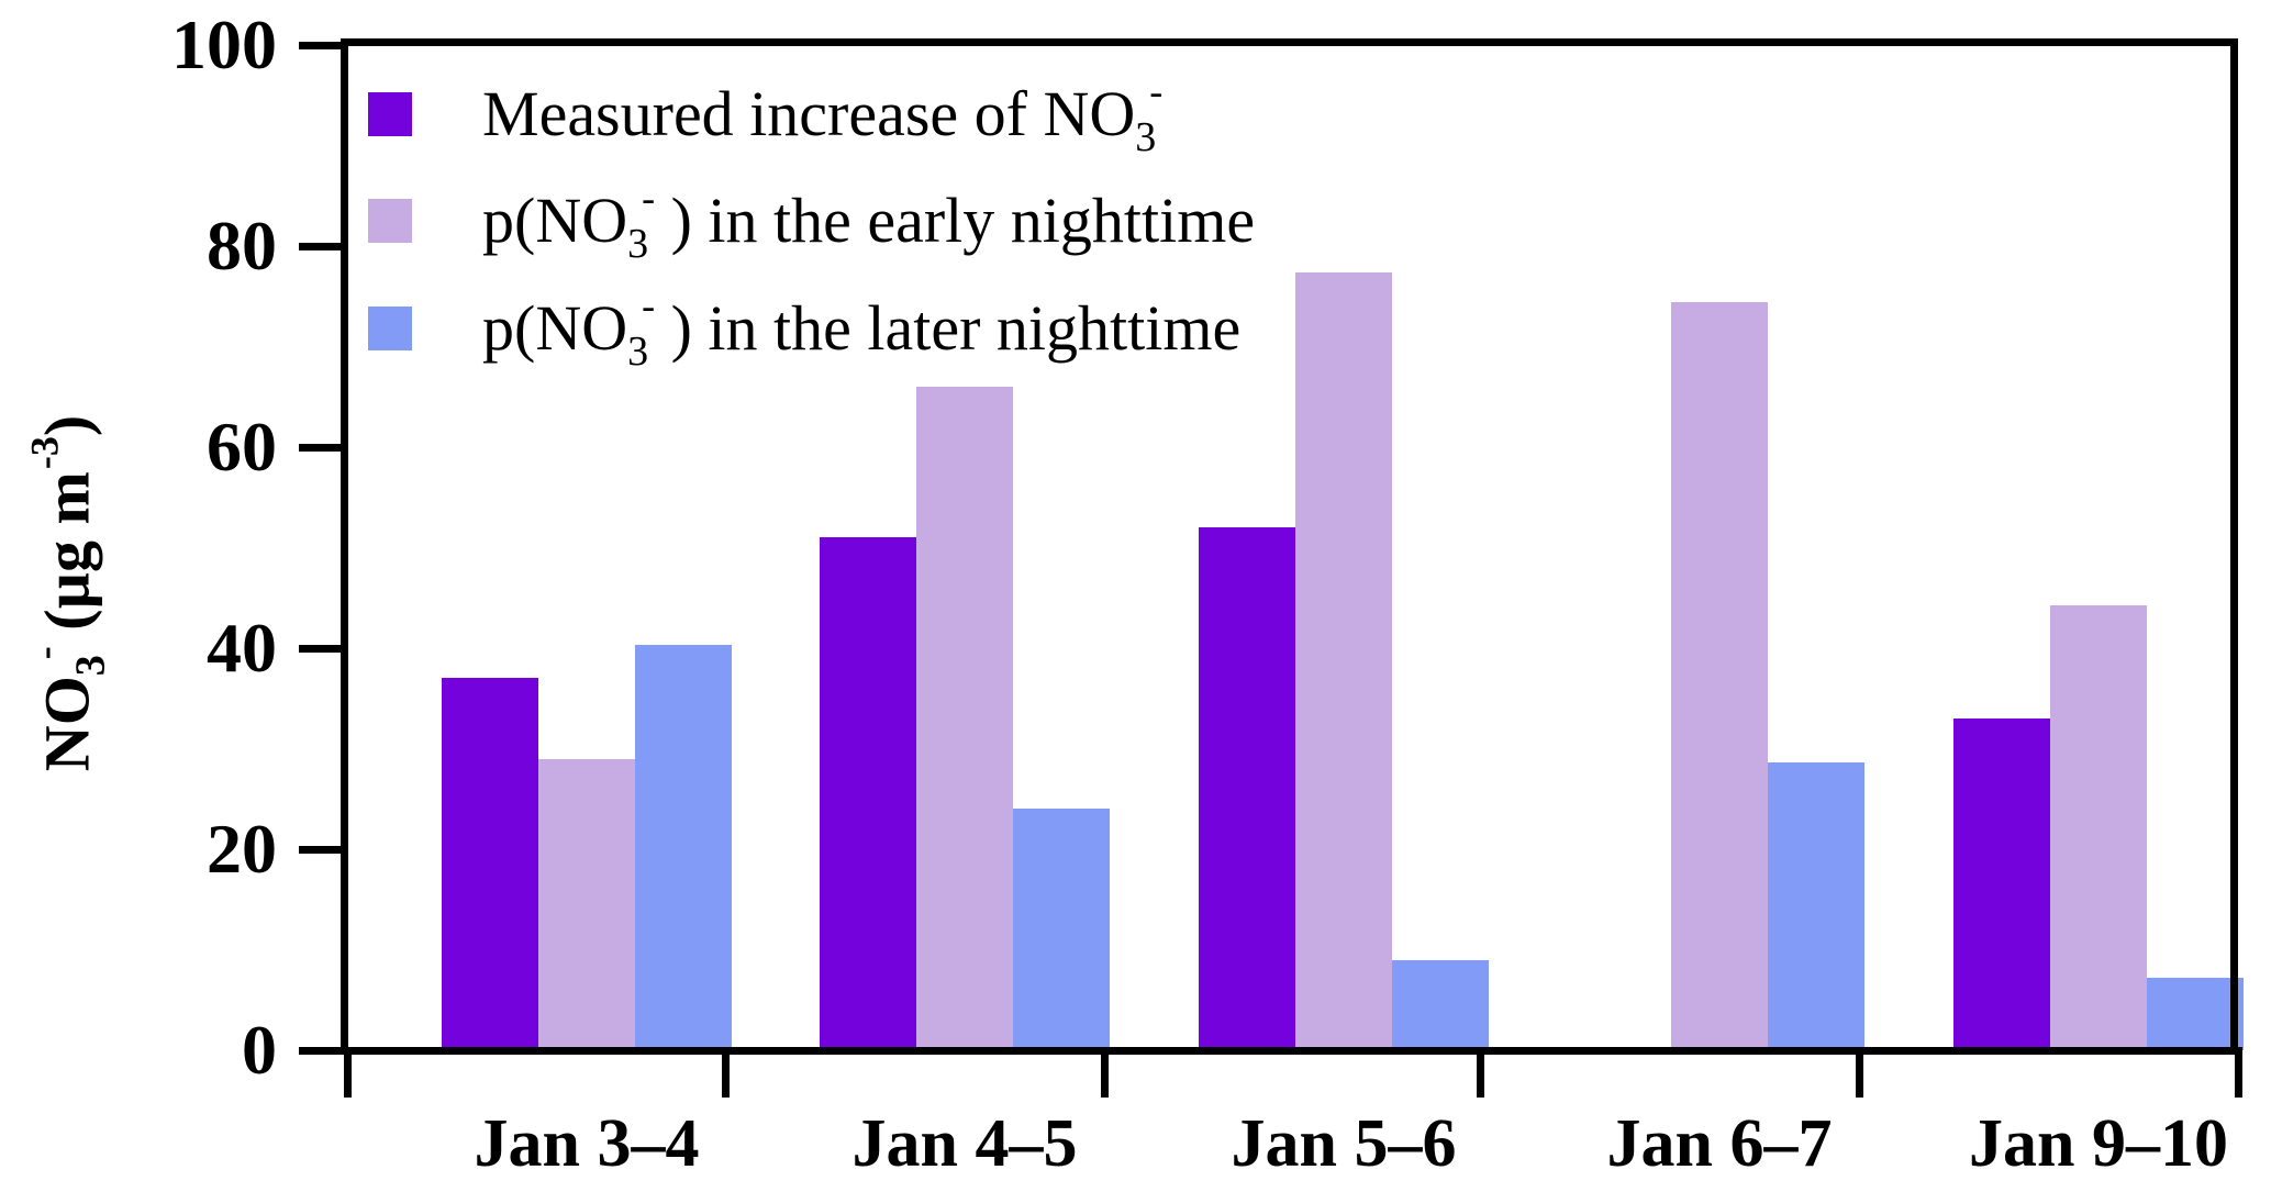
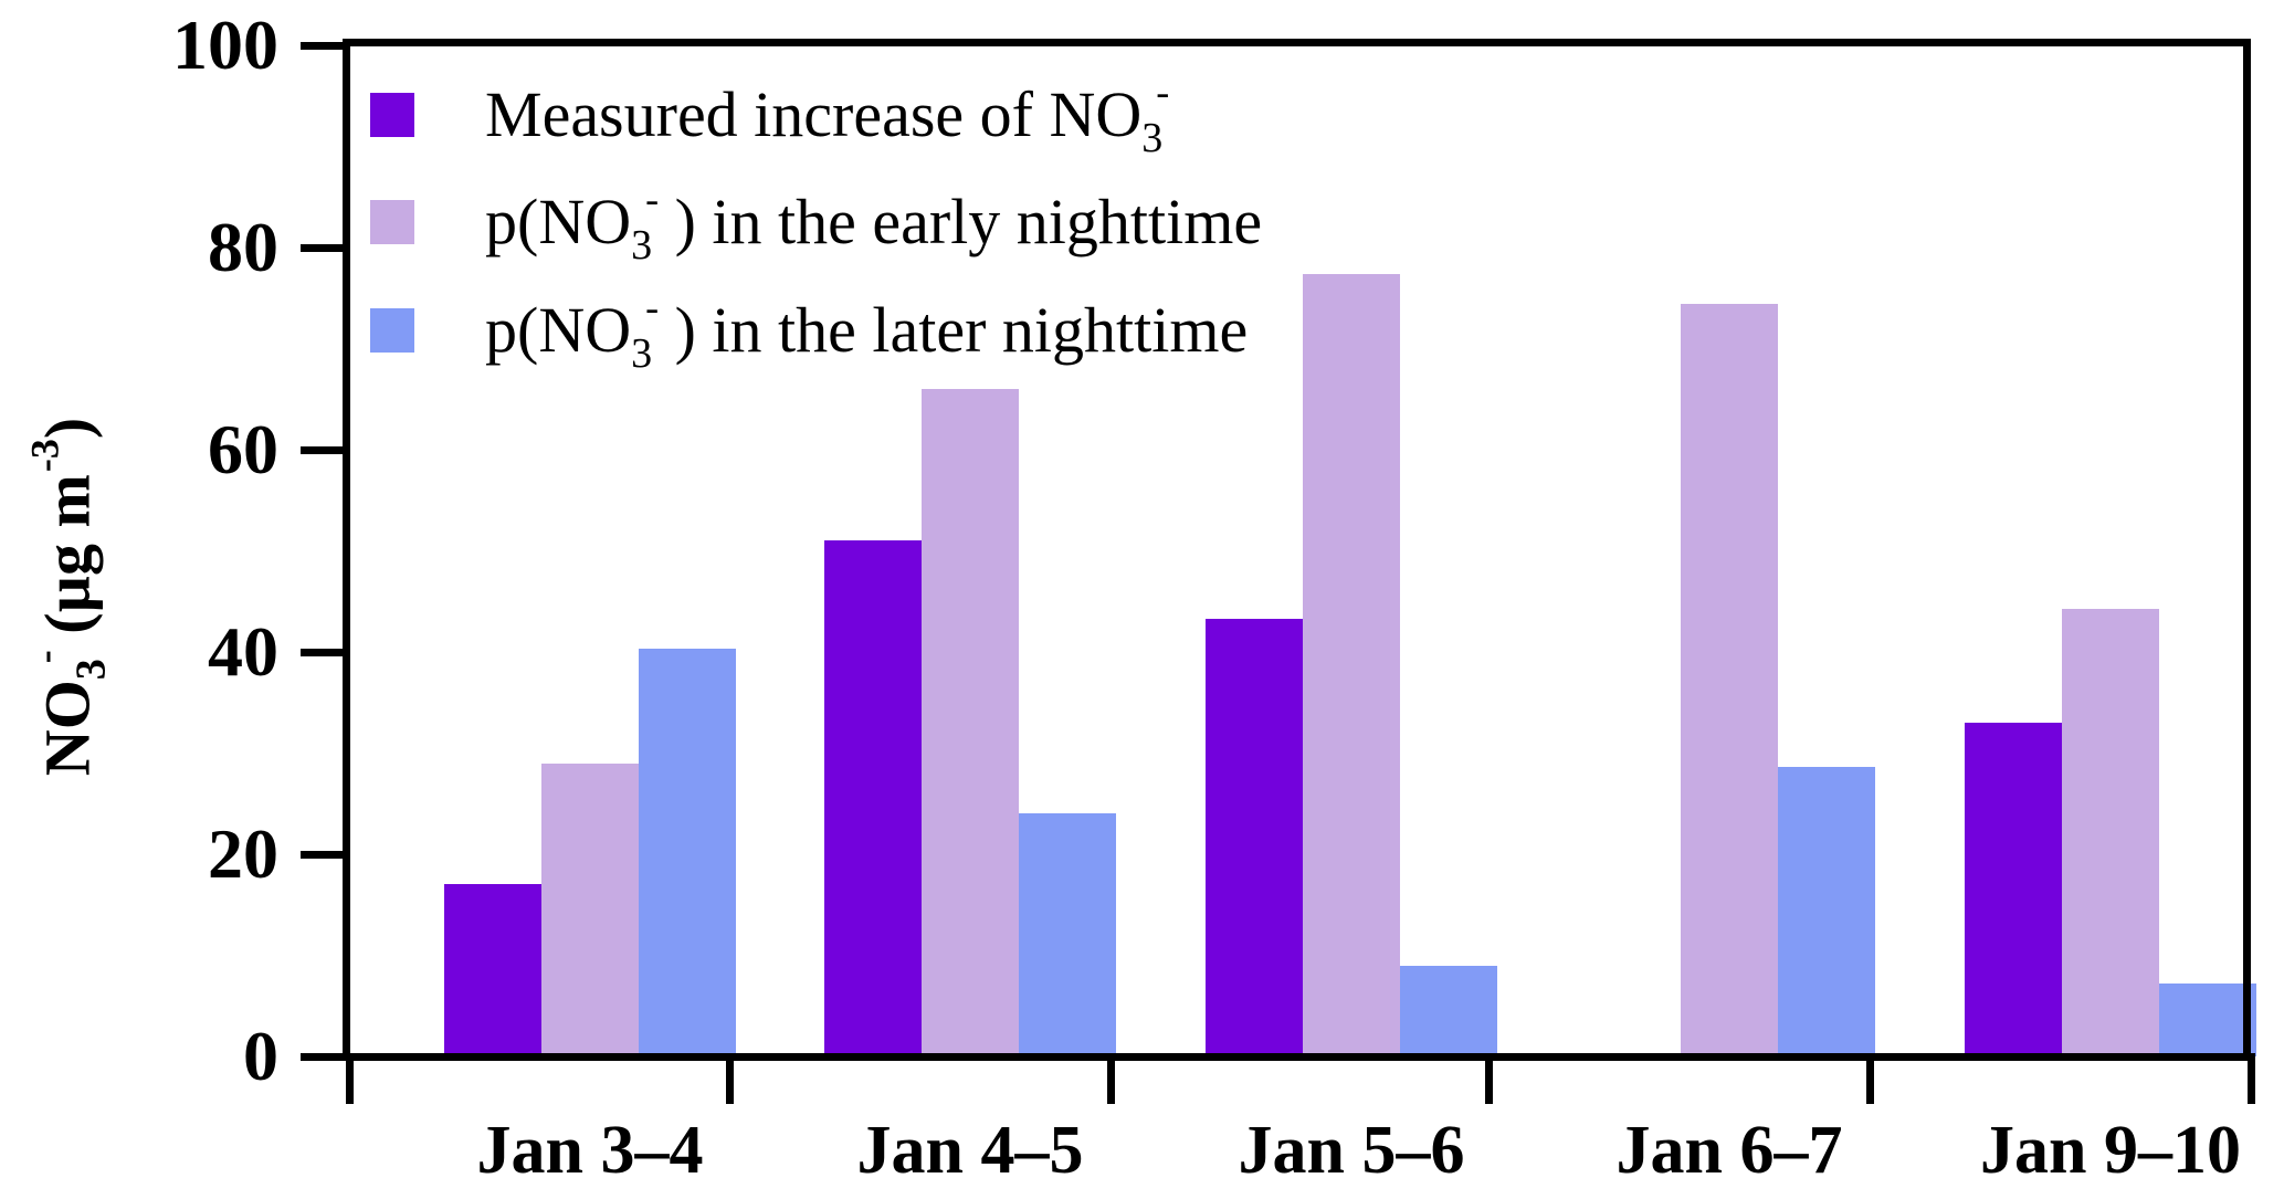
Measured increase of NO3-/Jan 3–4: 37 -> 17
Measured increase of NO3-/Jan 5–6: 52 -> 43
